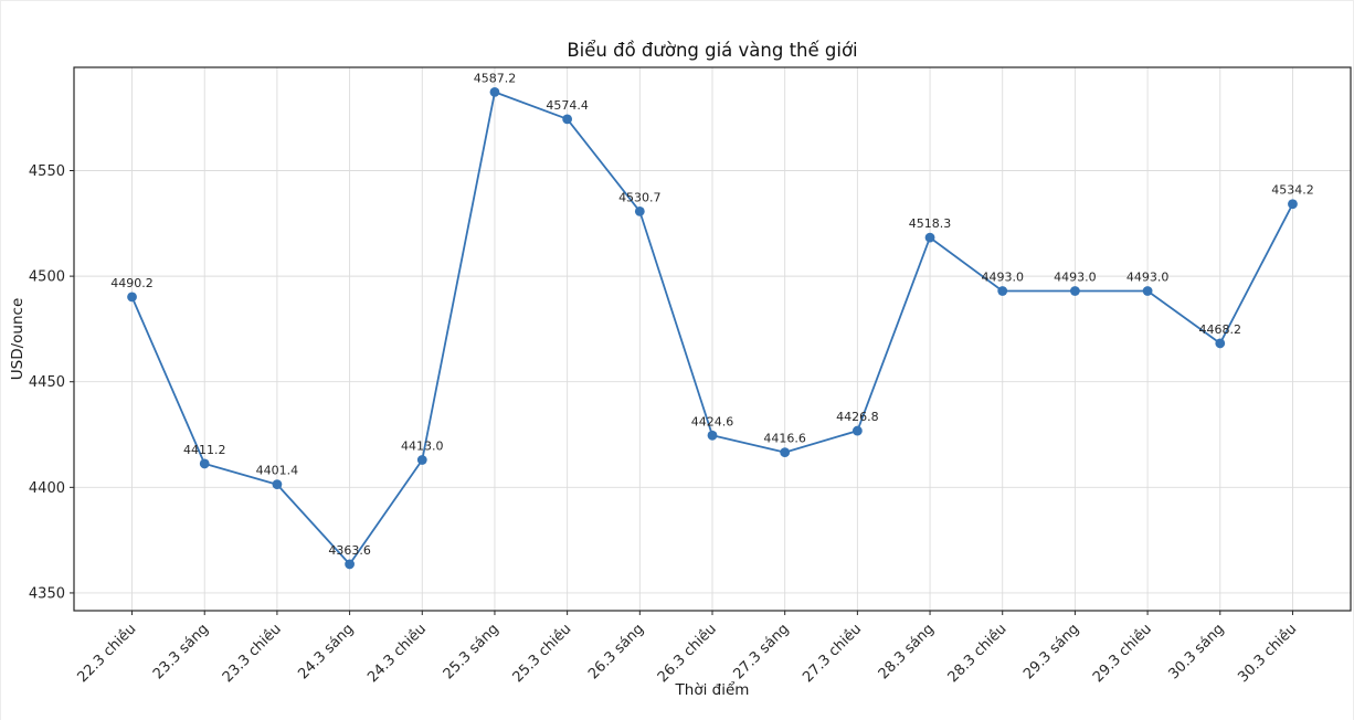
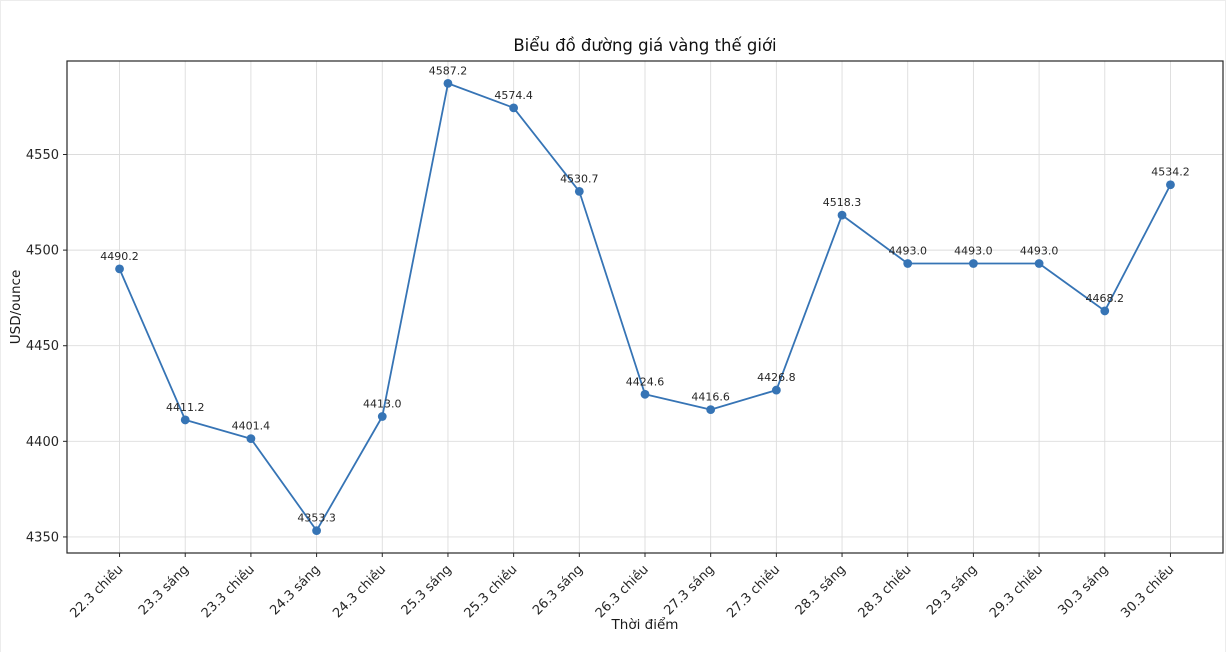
24.3 sáng: 4363.6 -> 4353.3
